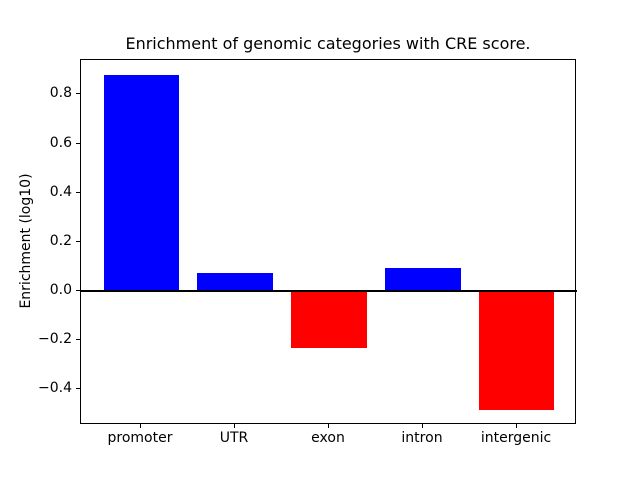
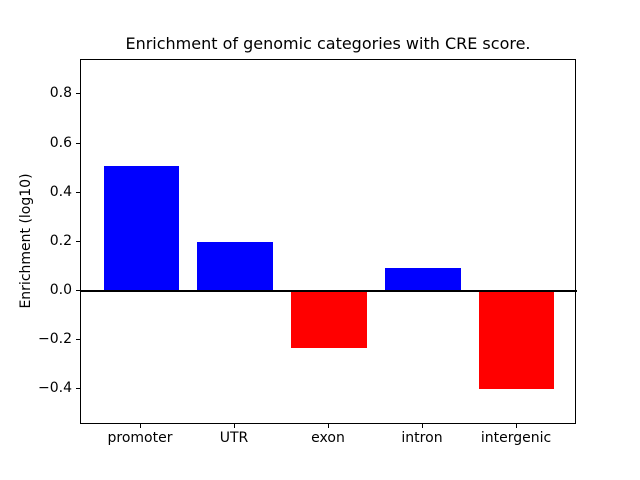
promoter: 0.88 -> 0.51
UTR: 0.07 -> 0.20
intergenic: -0.48 -> -0.40
